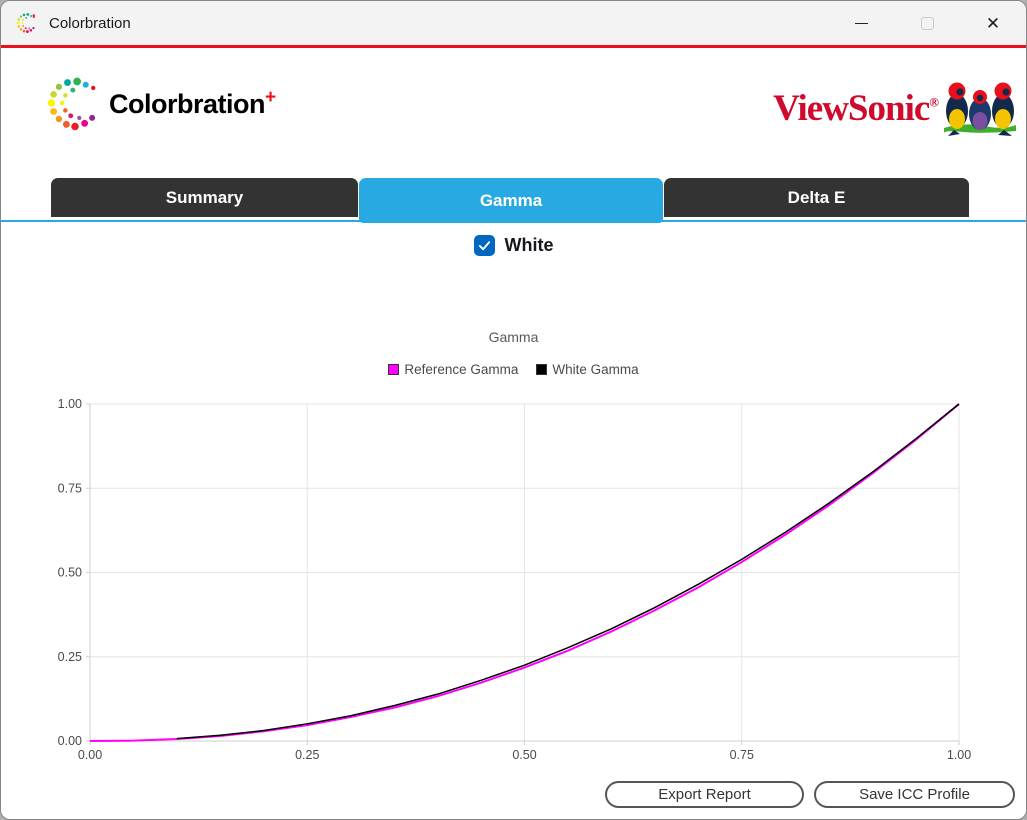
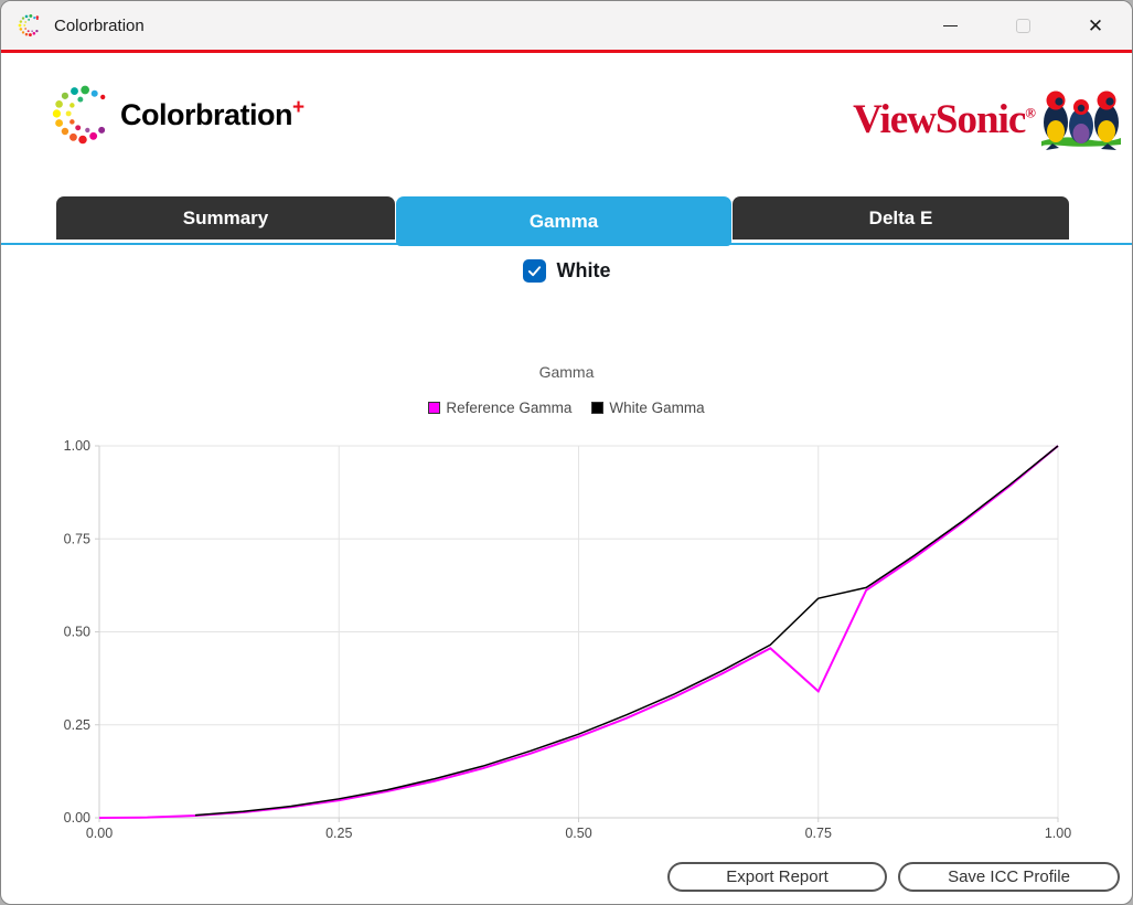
Reference Gamma/0.75: 0.53 -> 0.34
White Gamma/0.75: 0.54 -> 0.59
